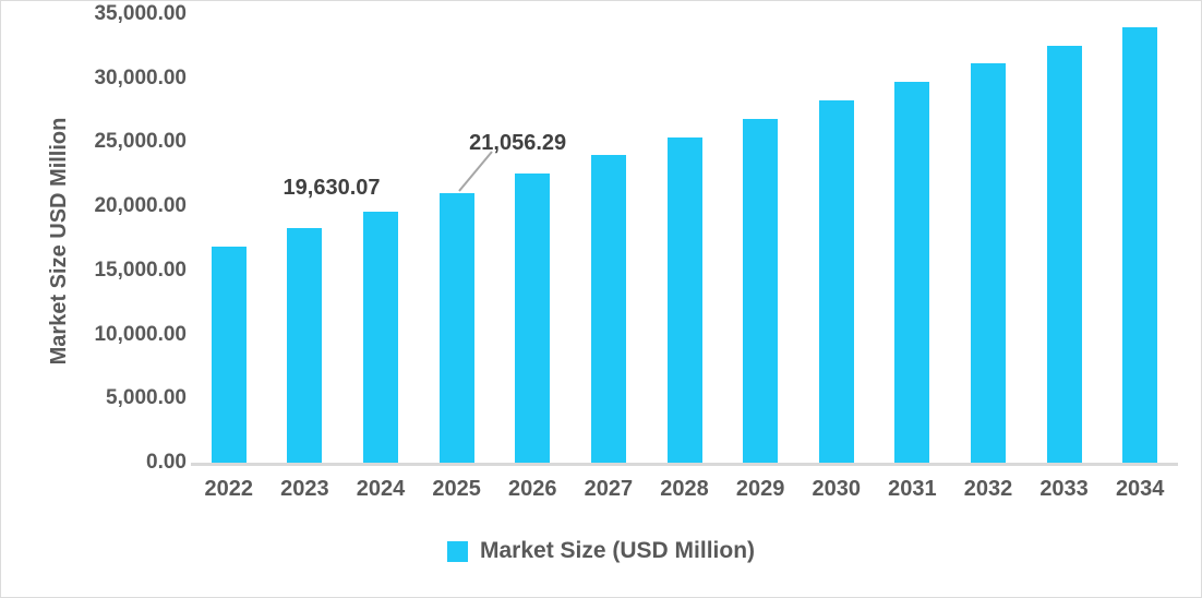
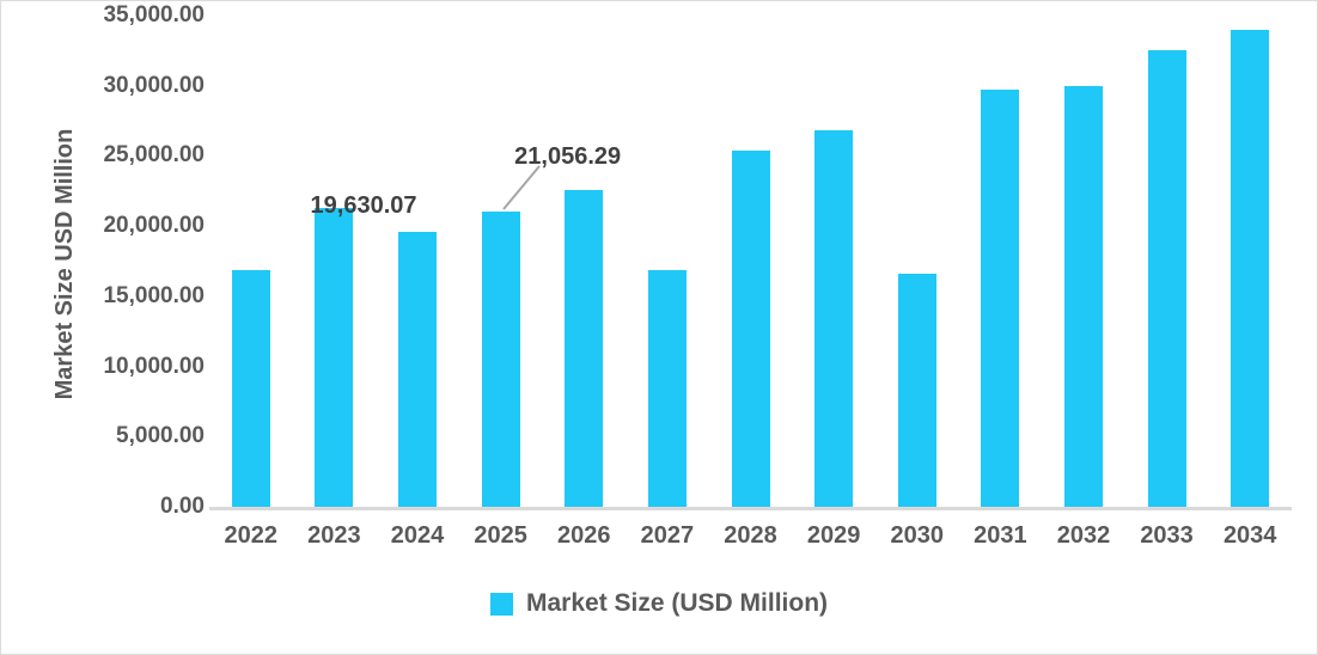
2023: 18300 -> 21300
2027: 24000 -> 16900
2030: 28200 -> 16600
2032: 31200 -> 30000
